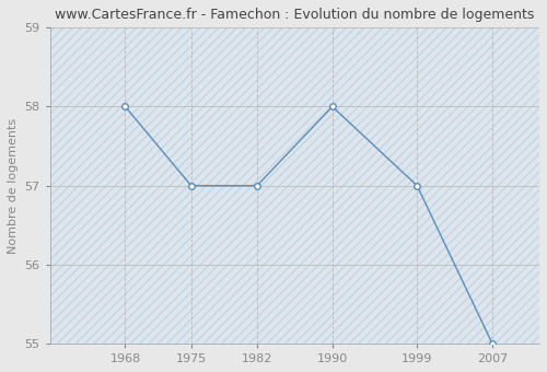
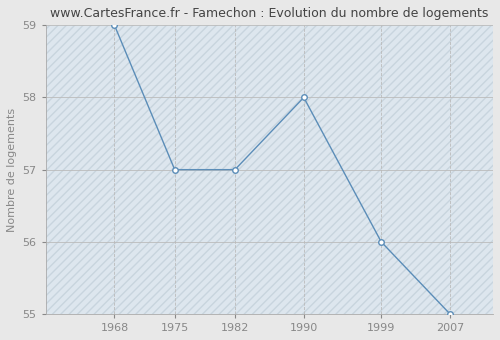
1968: 58 -> 59
1999: 57 -> 56
